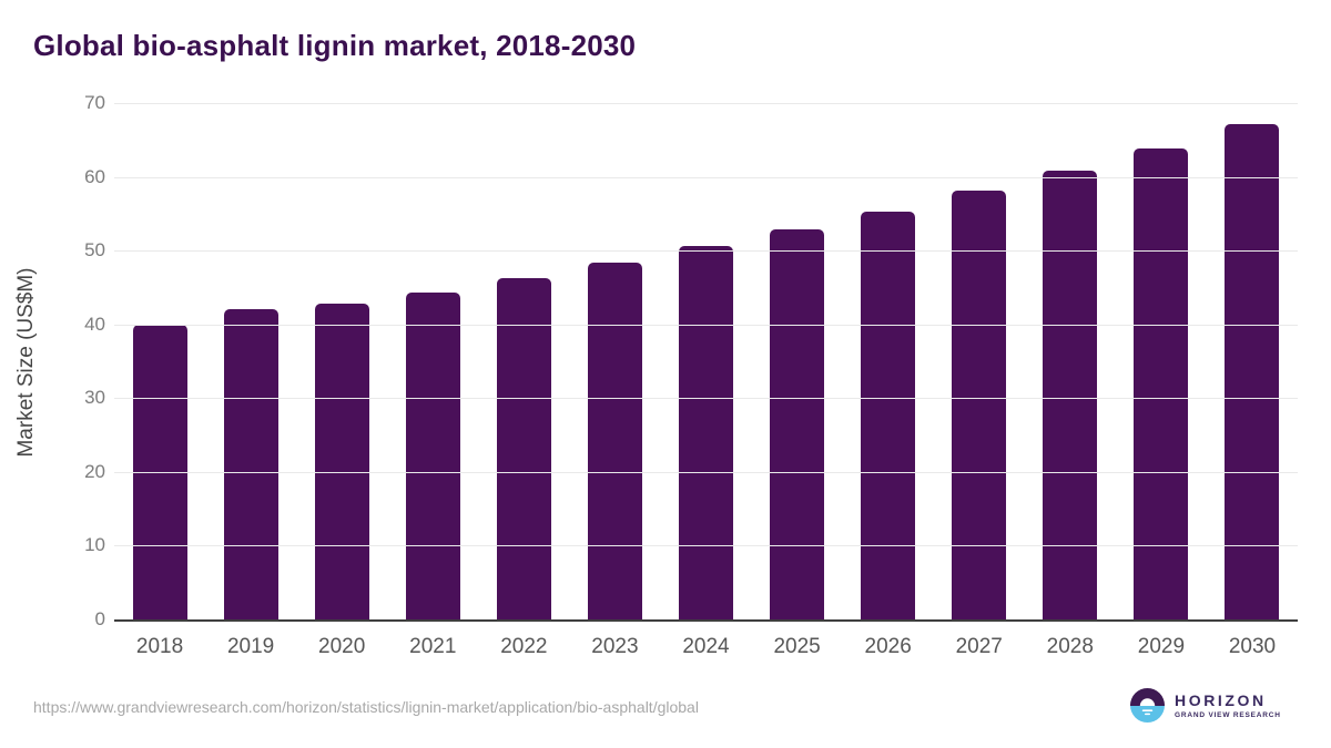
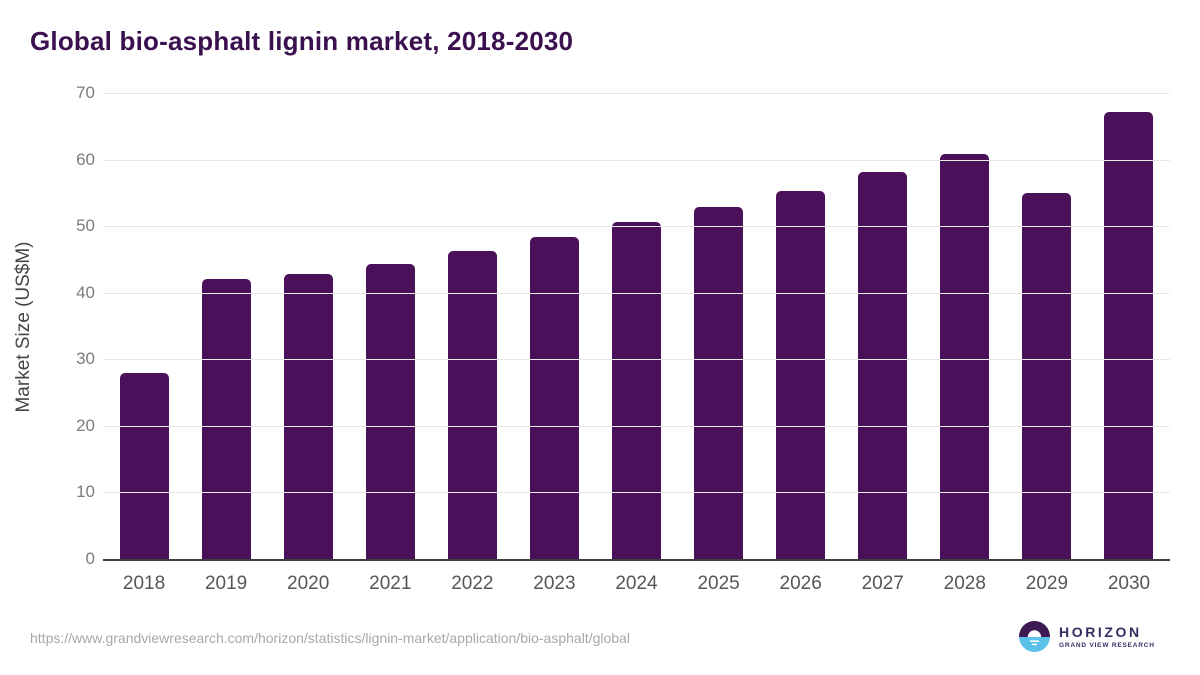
2018: 40 -> 28
2029: 64 -> 55
